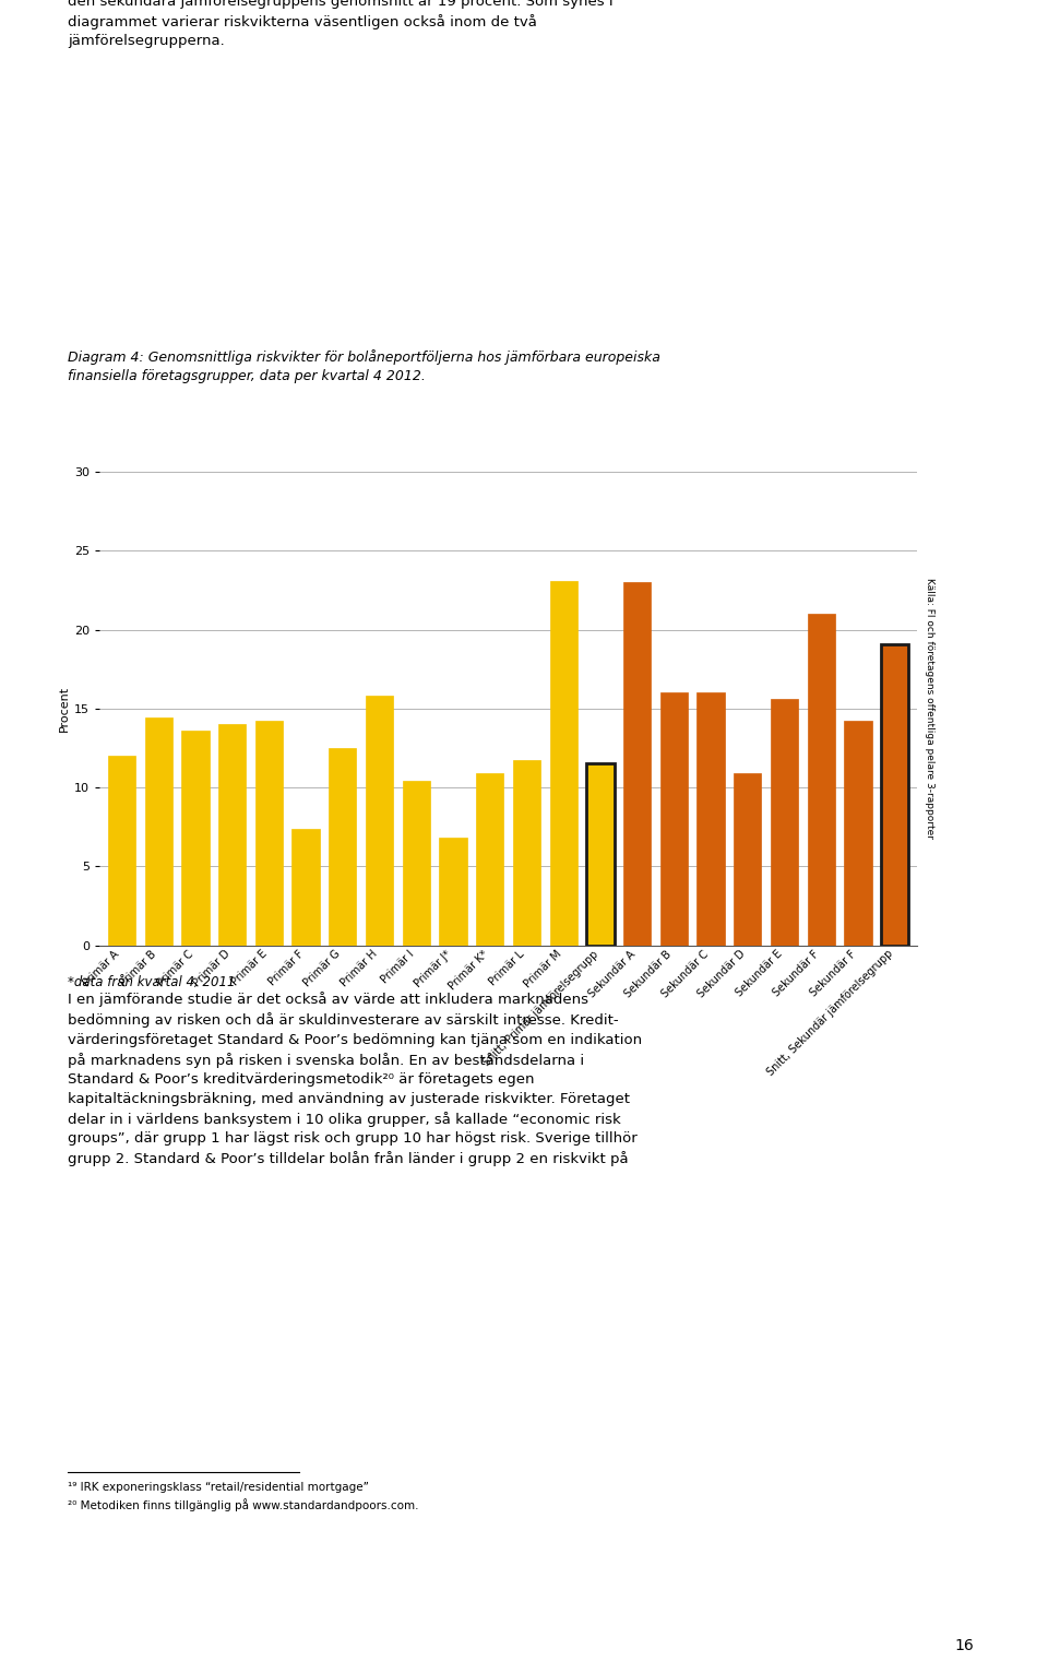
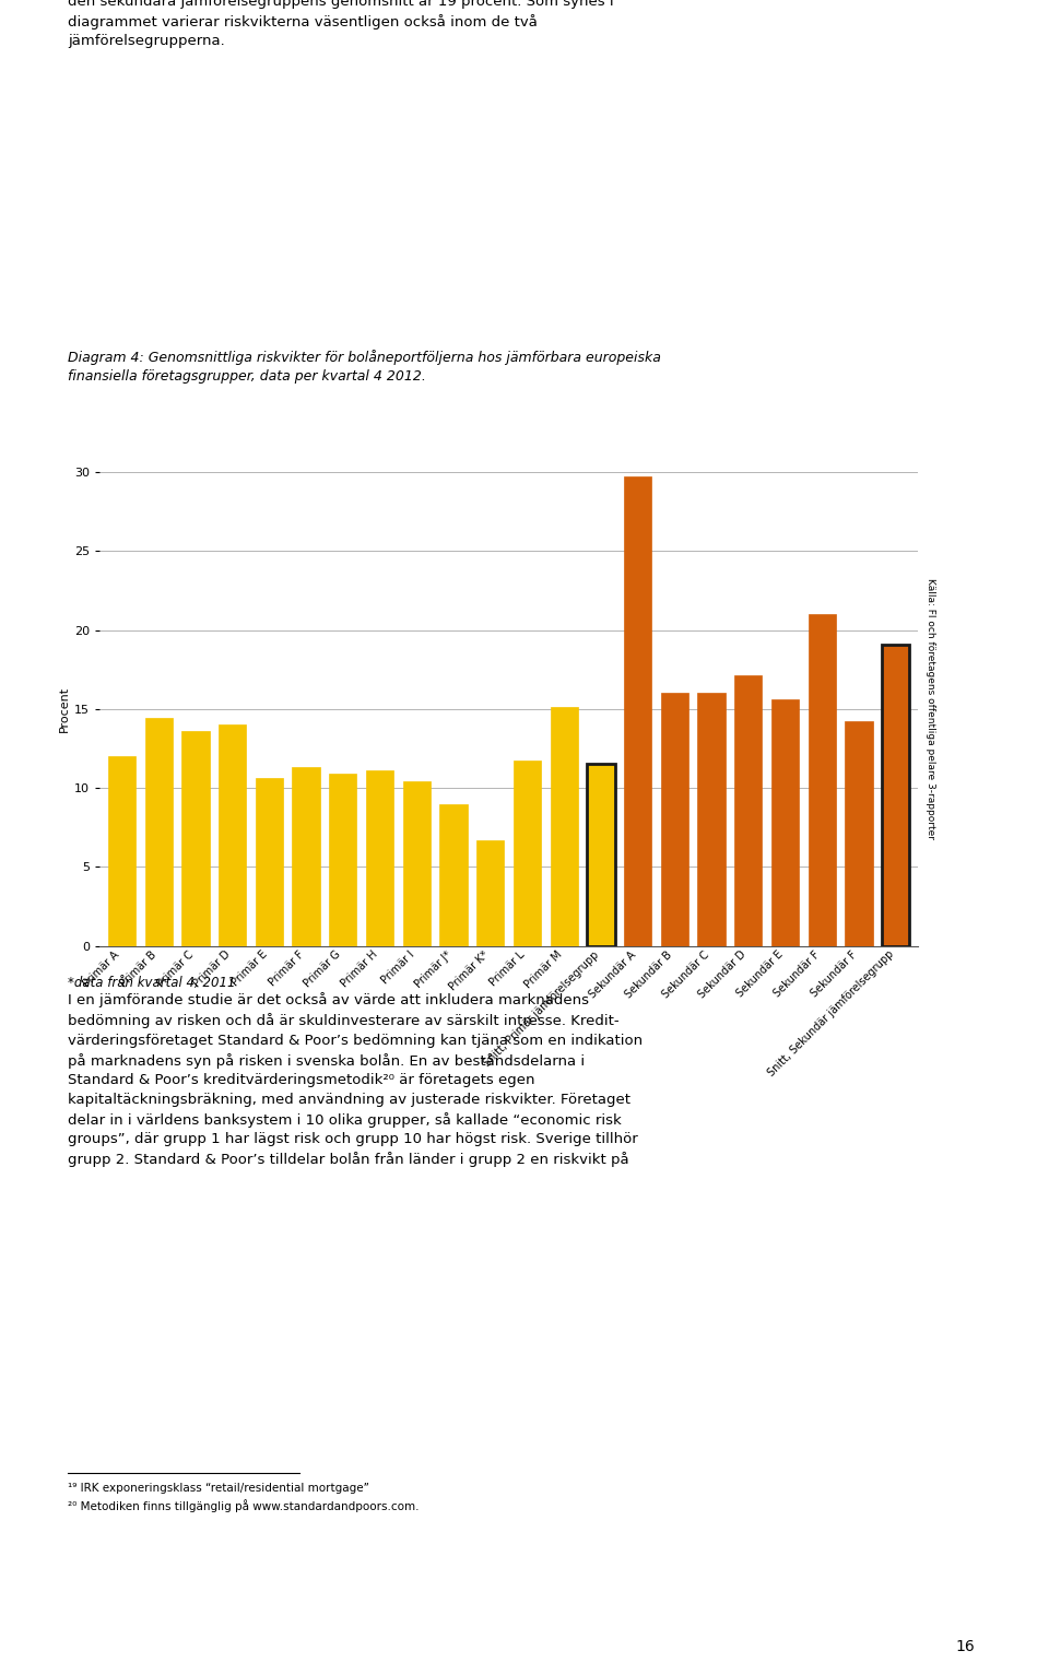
Primär E: 14.2 -> 10.6
Primär F: 7.4 -> 11.3
Primär G: 12.5 -> 10.9
Primär H: 15.8 -> 11.1
Primär J*: 6.8 -> 9.0
Primär K*: 10.9 -> 6.7
Primär M: 23.1 -> 15.1
Sekundär A: 23.0 -> 29.7
Sekundär D: 10.9 -> 17.1
